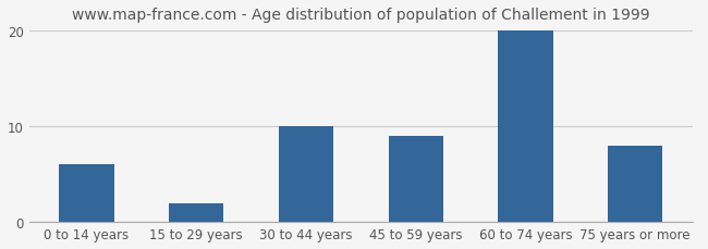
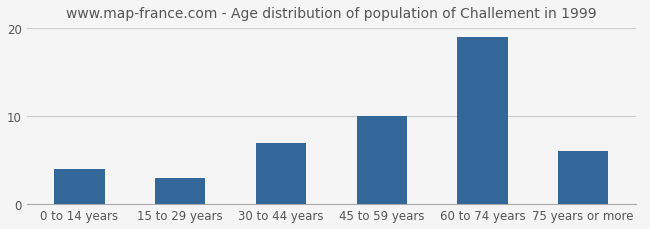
0 to 14 years: 6 -> 4
15 to 29 years: 2 -> 3
30 to 44 years: 10 -> 7
45 to 59 years: 9 -> 10
60 to 74 years: 20 -> 19
75 years or more: 8 -> 6
